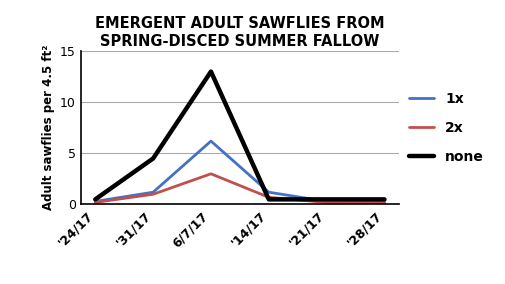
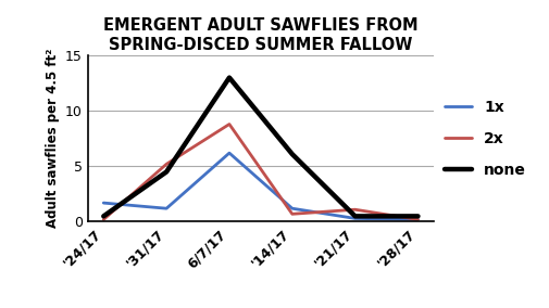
1x/'24/17: 0.3 -> 1.7
2x/'31/17: 1.0 -> 5.2
2x/6/7/17: 3.0 -> 8.8
none/'14/17: 0.5 -> 6.1
2x/'21/17: 0.2 -> 1.1
